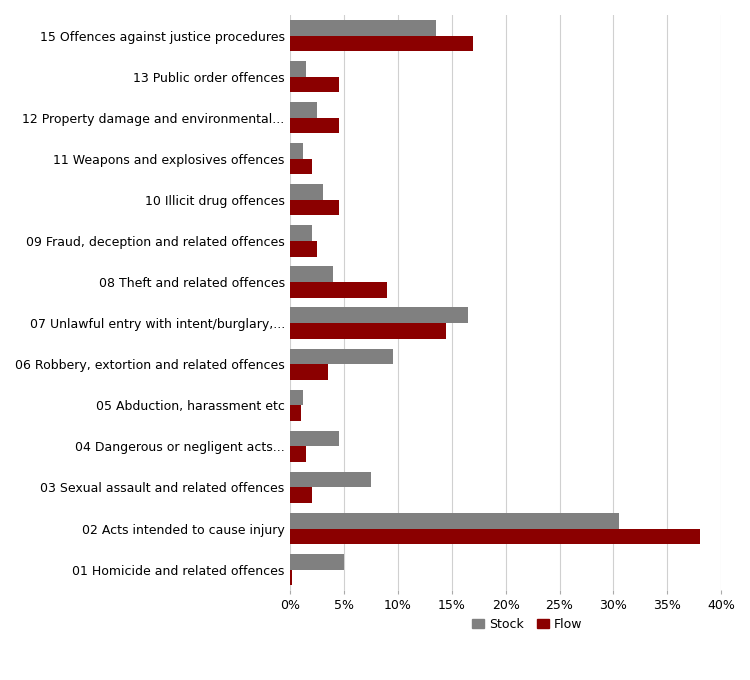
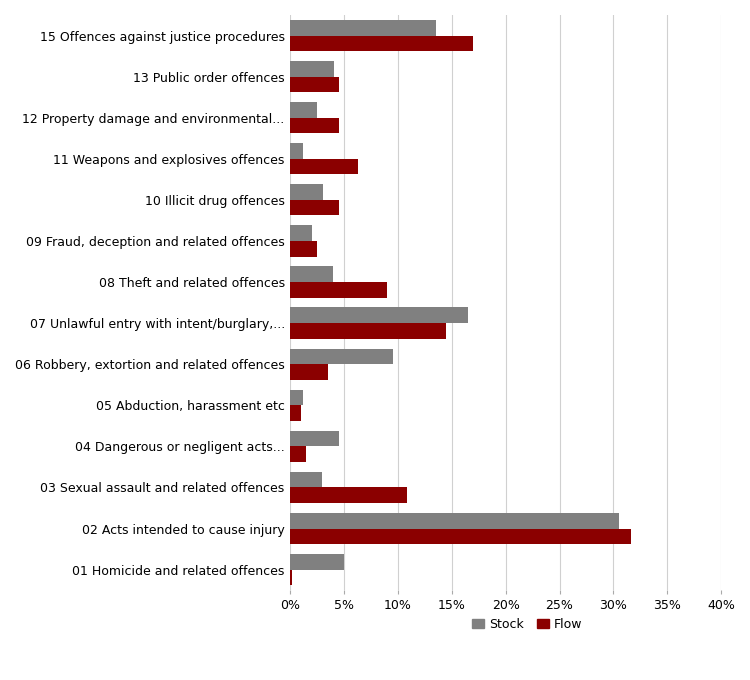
Stock/13 Public order offences: 1.5% -> 4.1%
Flow/11 Weapons and explosives offences: 2.0% -> 6.3%
Stock/03 Sexual assault and related offences: 7.5% -> 2.9%
Flow/03 Sexual assault and related offences: 2.0% -> 10.8%
Flow/02 Acts intended to cause injury: 38.0% -> 31.6%
